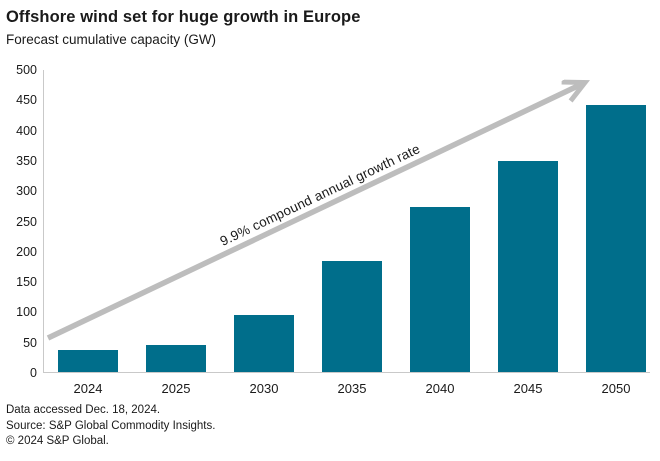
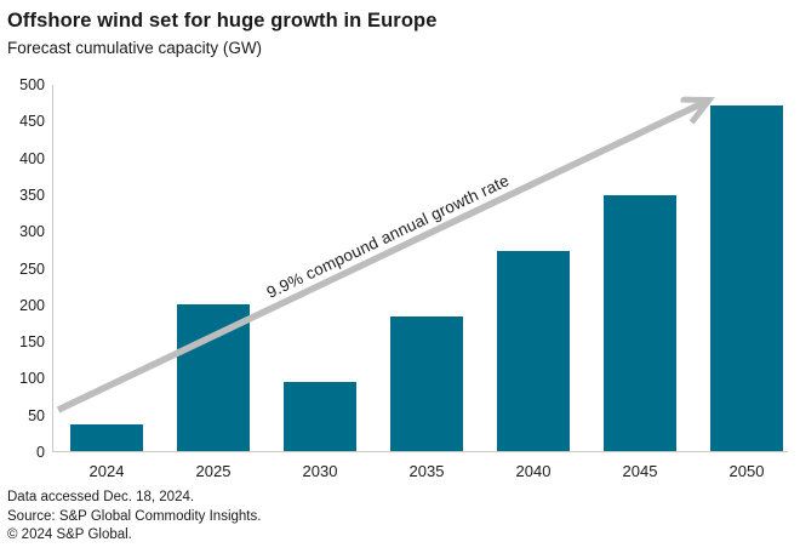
2025: 40 -> 200
2050: 440 -> 470
